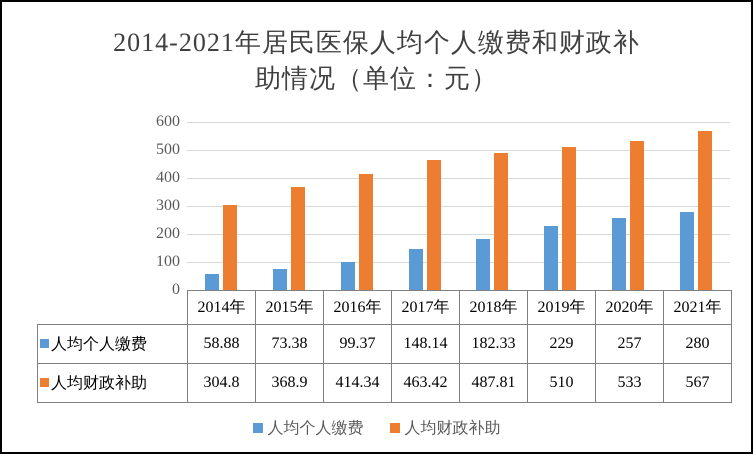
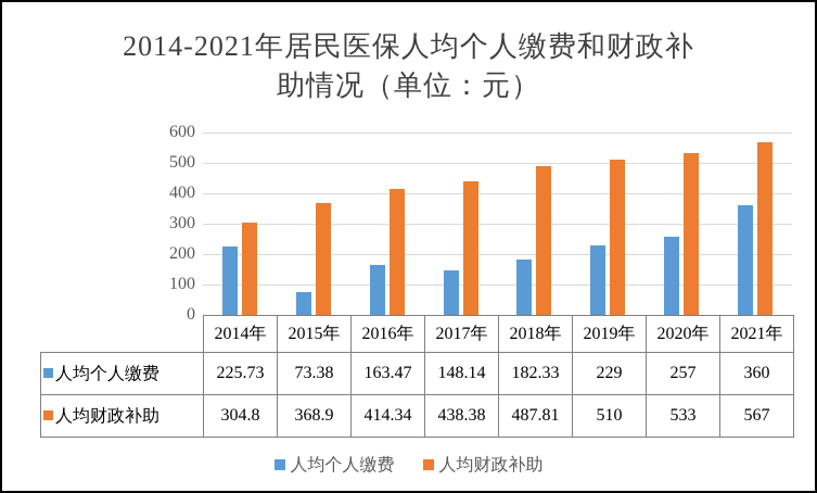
人均个人缴费/2014年: 58.88 -> 225.73
人均个人缴费/2016年: 99.37 -> 163.47
人均财政补助/2017年: 463.42 -> 438.38
人均个人缴费/2021年: 280 -> 360
